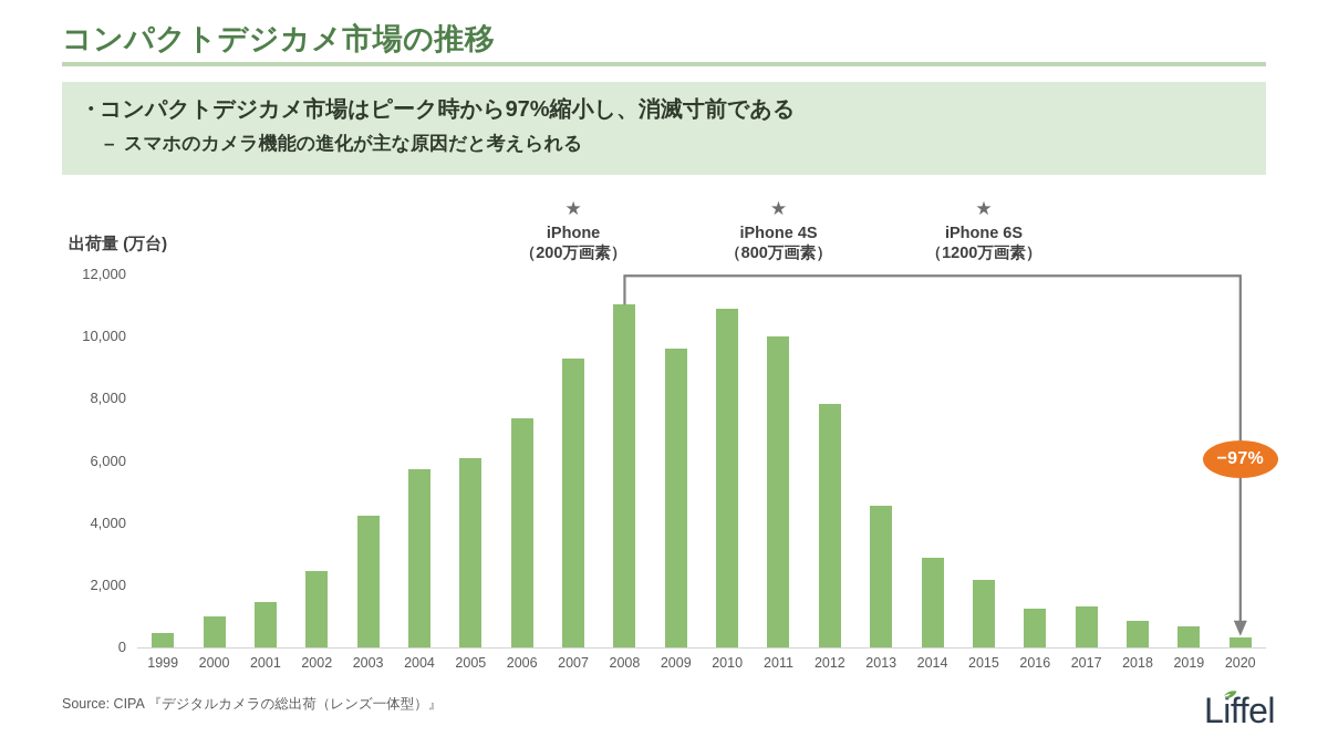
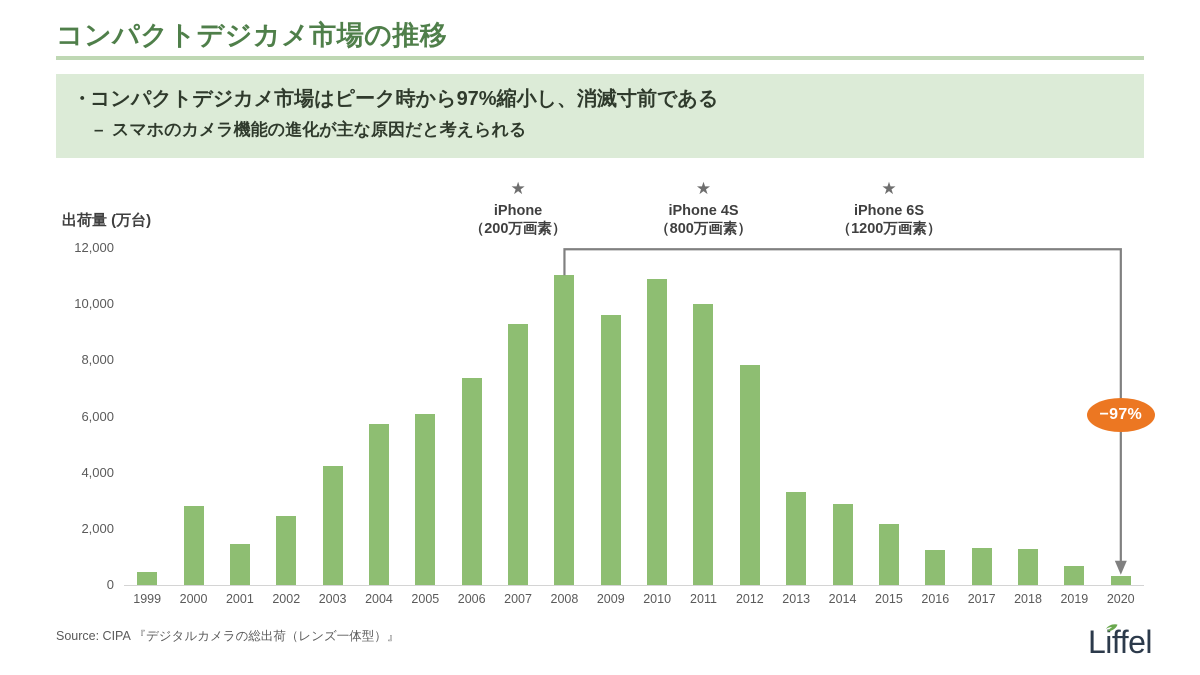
2000: 1000 -> 2800
2013: 4600 -> 3300
2018: 900 -> 1300
